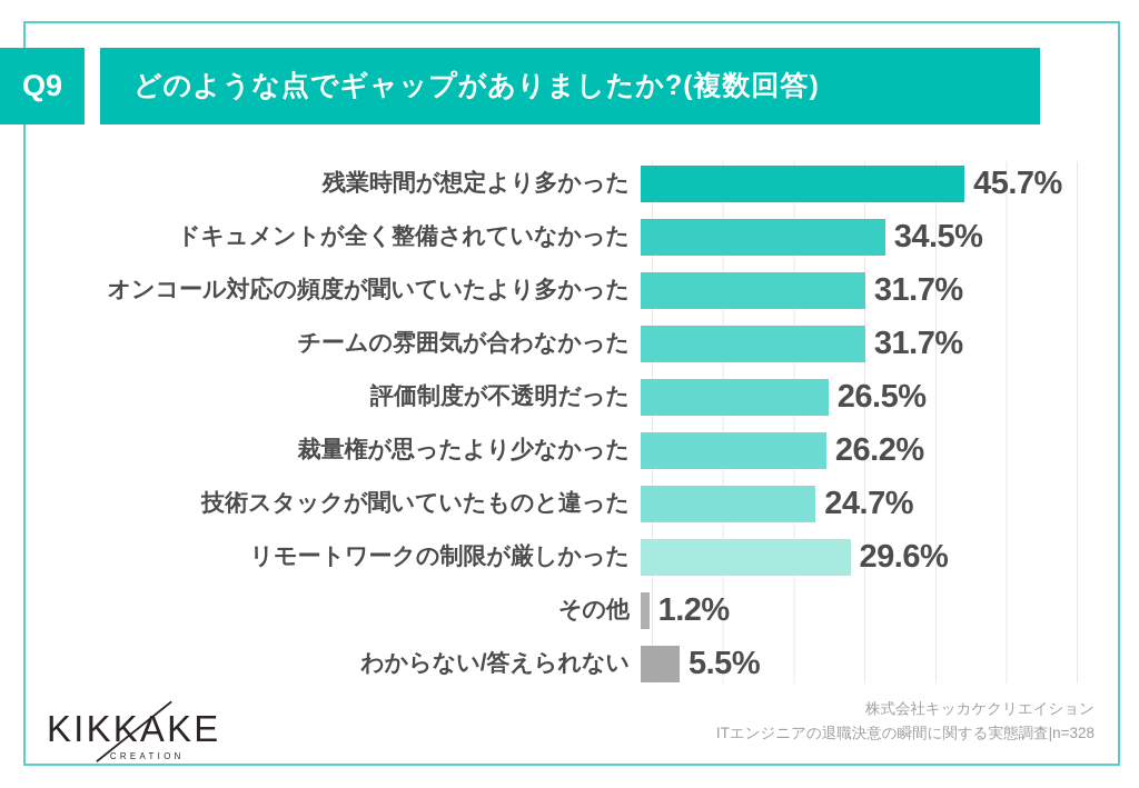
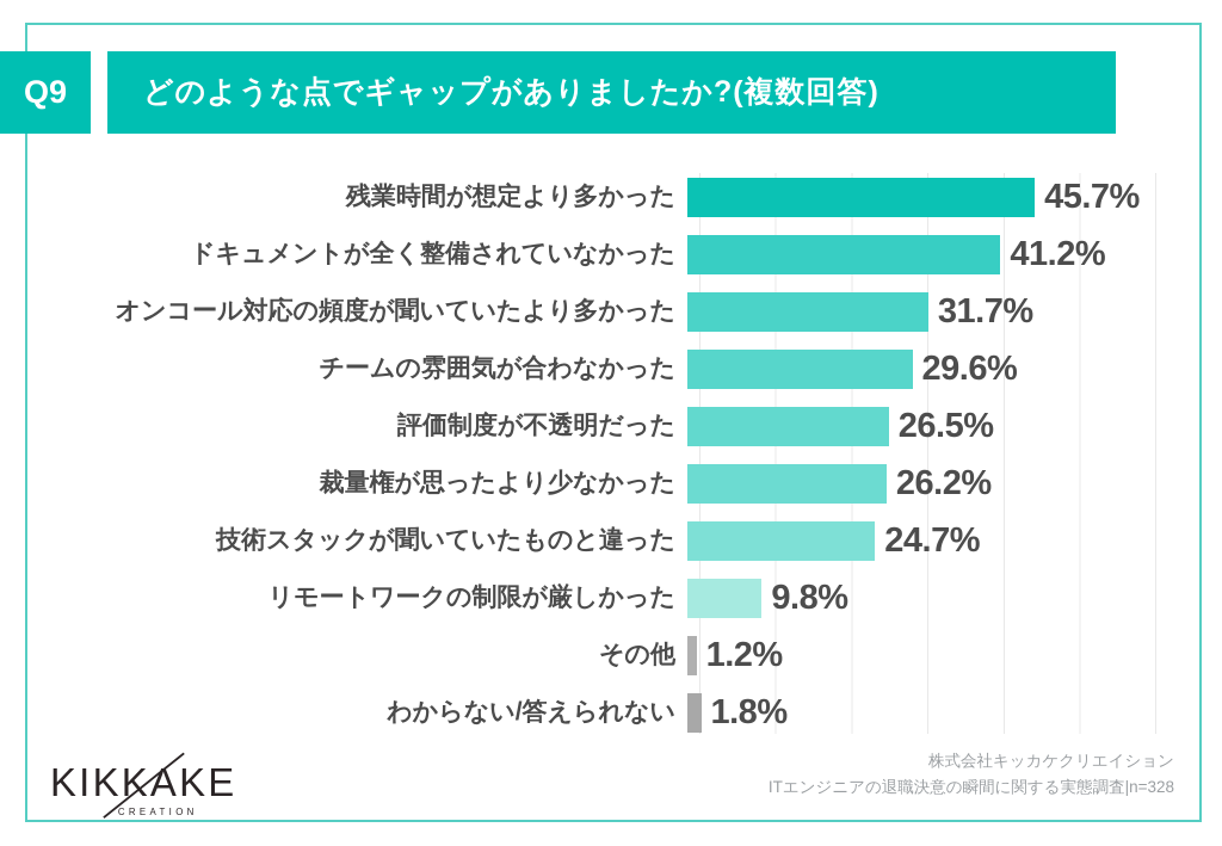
ドキュメントが全く整備されていなかった: 34.5% -> 41.2%
チームの雰囲気が合わなかった: 31.7% -> 29.6%
リモートワークの制限が厳しかった: 29.6% -> 9.8%
わからない/答えられない: 5.5% -> 1.8%
